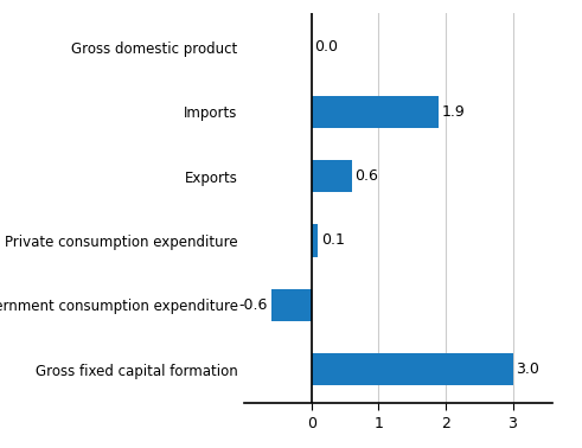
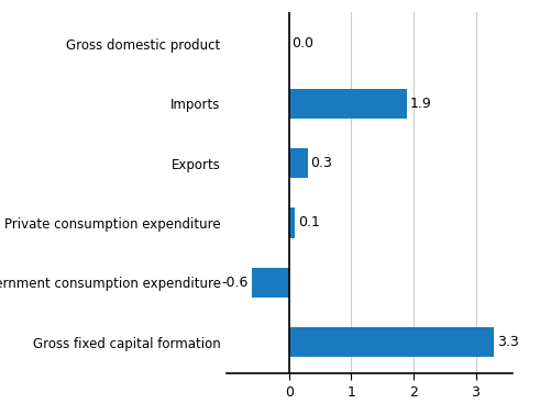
Exports: 0.6 -> 0.3
Gross fixed capital formation: 3.0 -> 3.3
